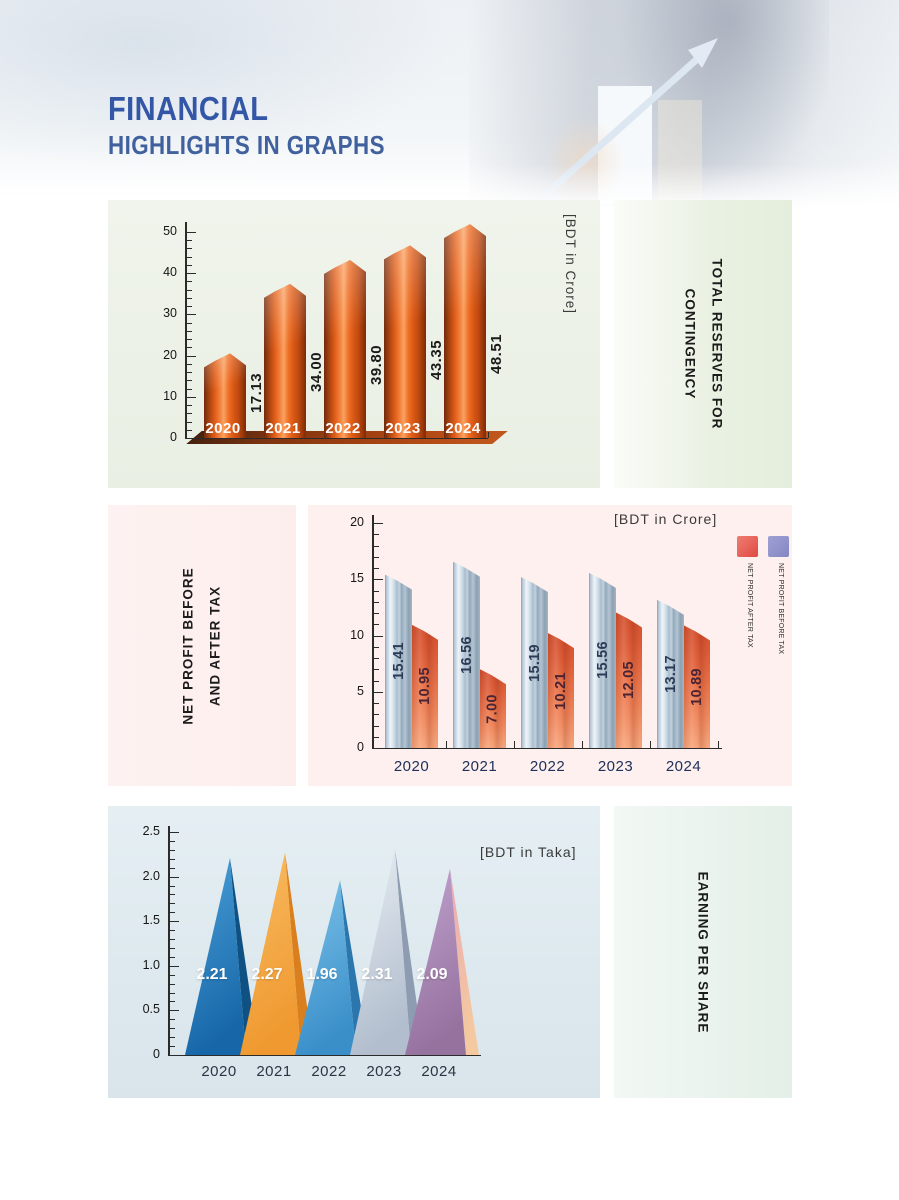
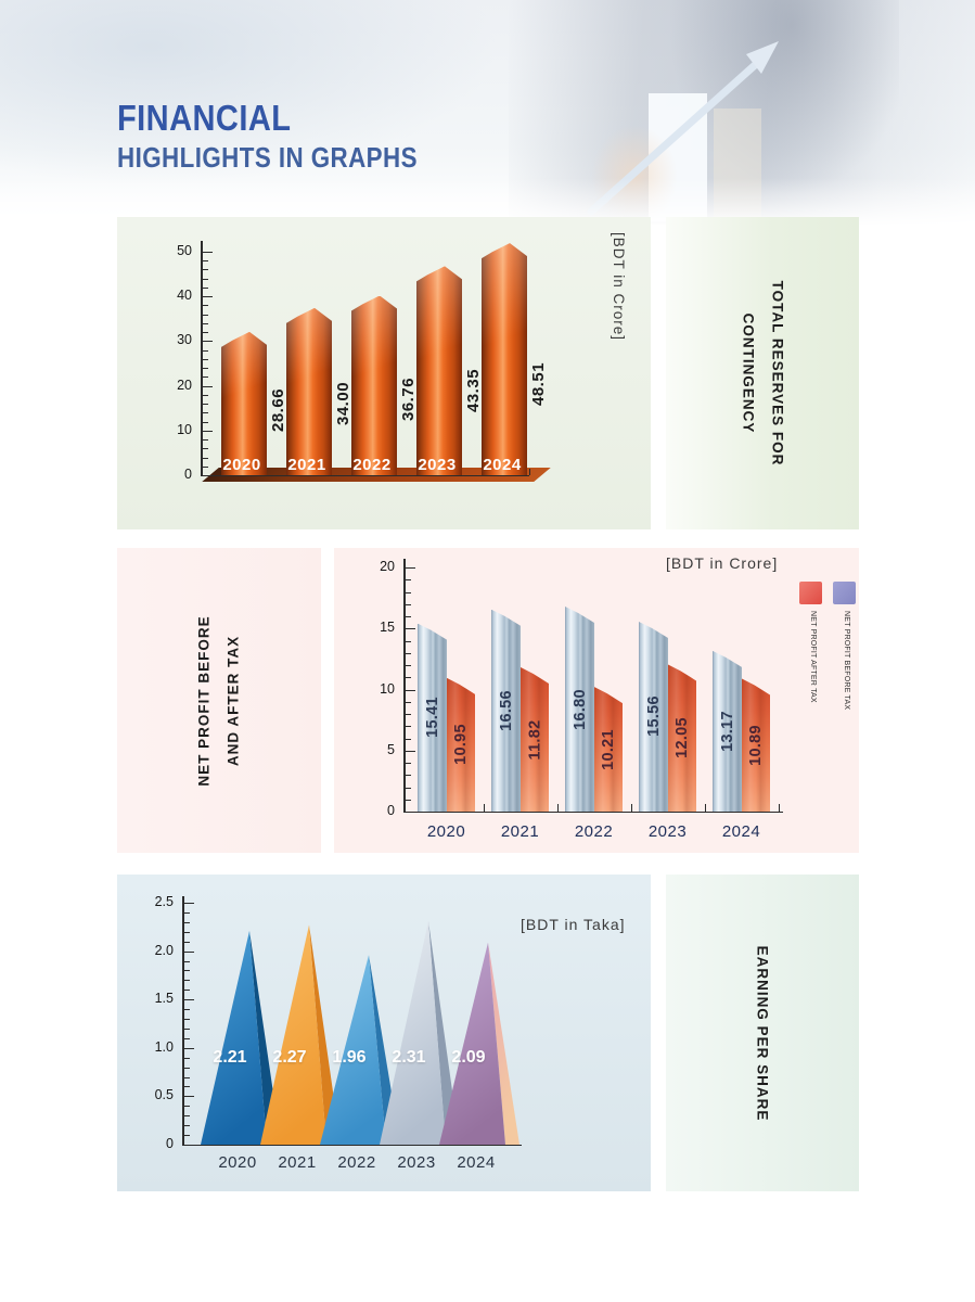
TOTAL RESERVES FOR CONTINGENCY/2020: 17.13 -> 28.66
TOTAL RESERVES FOR CONTINGENCY/2022: 39.80 -> 36.76
NET PROFIT BEFORE AND AFTER TAX/NET PROFIT AFTER TAX/2021: 7.00 -> 11.82
NET PROFIT BEFORE AND AFTER TAX/NET PROFIT BEFORE TAX/2022: 15.19 -> 16.80
